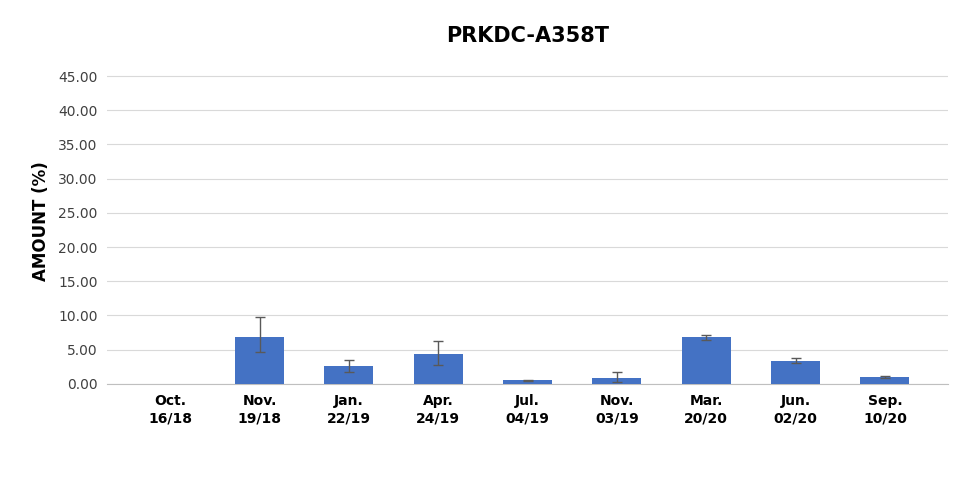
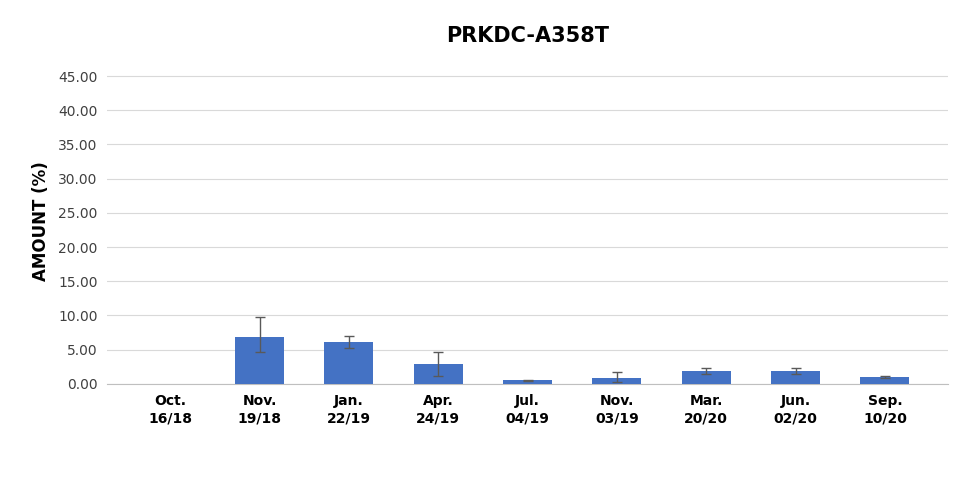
Jan. 22/19: 2.6 -> 6.1
Apr. 24/19: 4.4 -> 2.9
Mar. 20/20: 6.8 -> 1.9
Jun. 02/20: 3.4 -> 1.9
